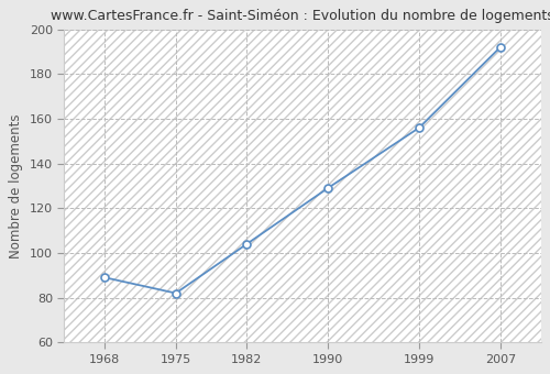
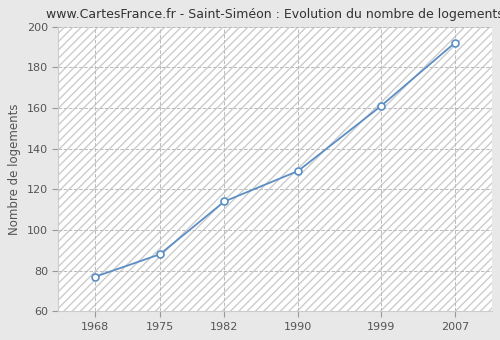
1968: 89 -> 77
1975: 82 -> 88
1982: 104 -> 114
1999: 156 -> 161
